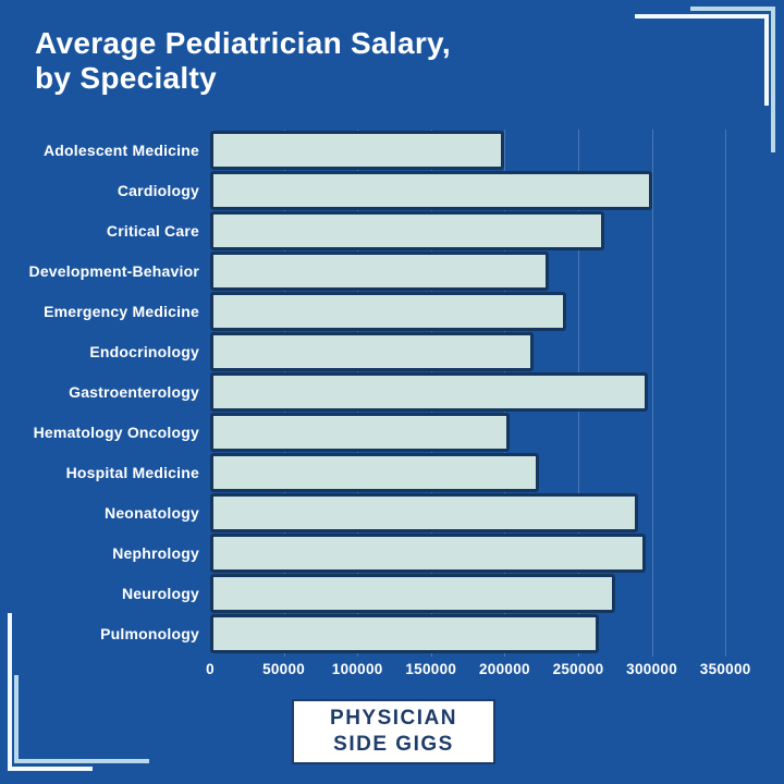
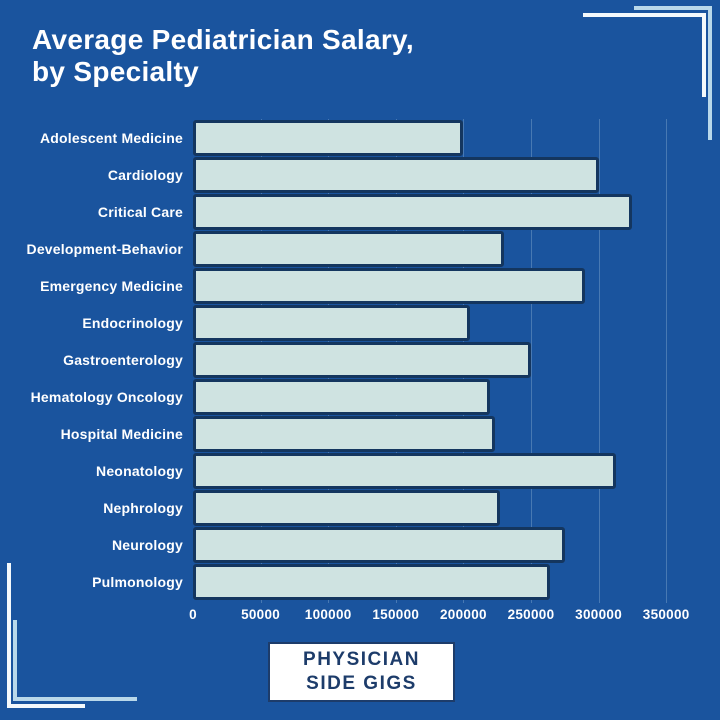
Critical Care: 268000 -> 325000
Emergency Medicine: 242000 -> 290000
Endocrinology: 220000 -> 205000
Gastroenterology: 297000 -> 250000
Hematology Oncology: 203000 -> 220000
Neonatology: 291000 -> 313000
Nephrology: 296000 -> 227000
